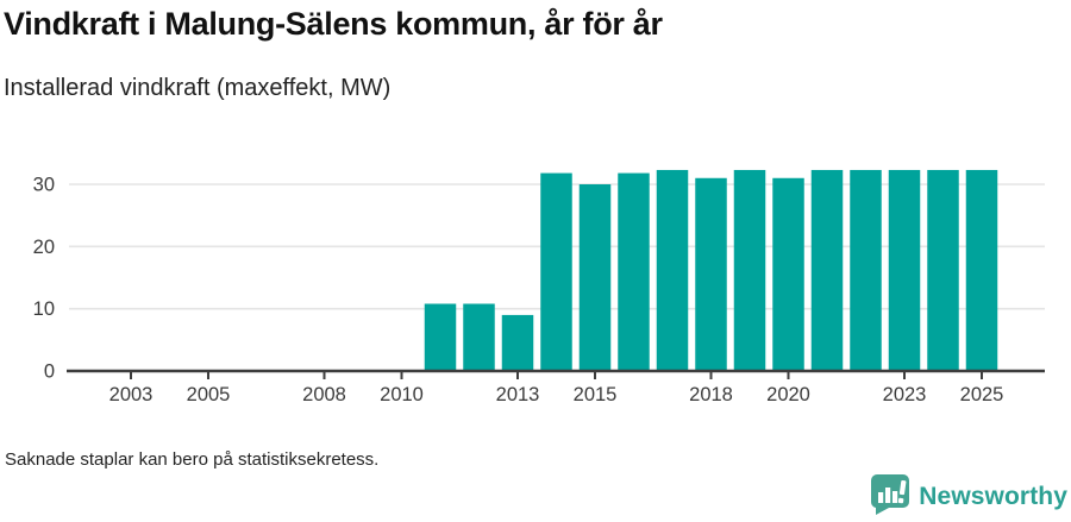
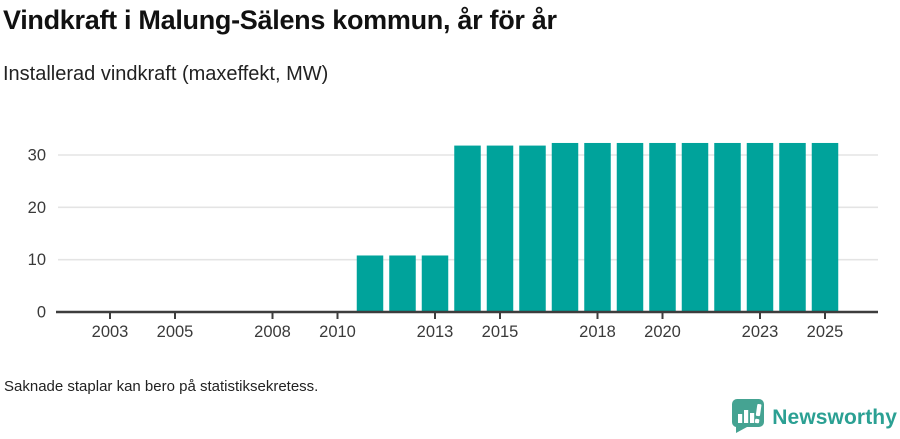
2013: 9 -> 11
2015: 30 -> 32
2018: 31 -> 32
2020: 31 -> 32
